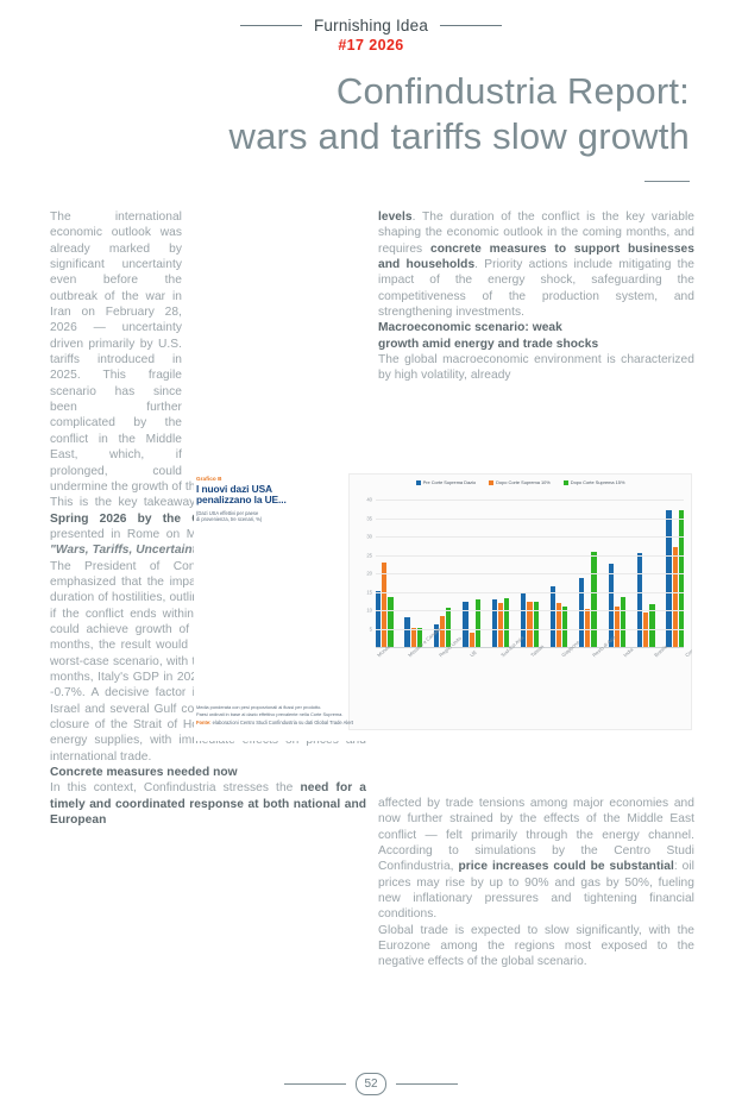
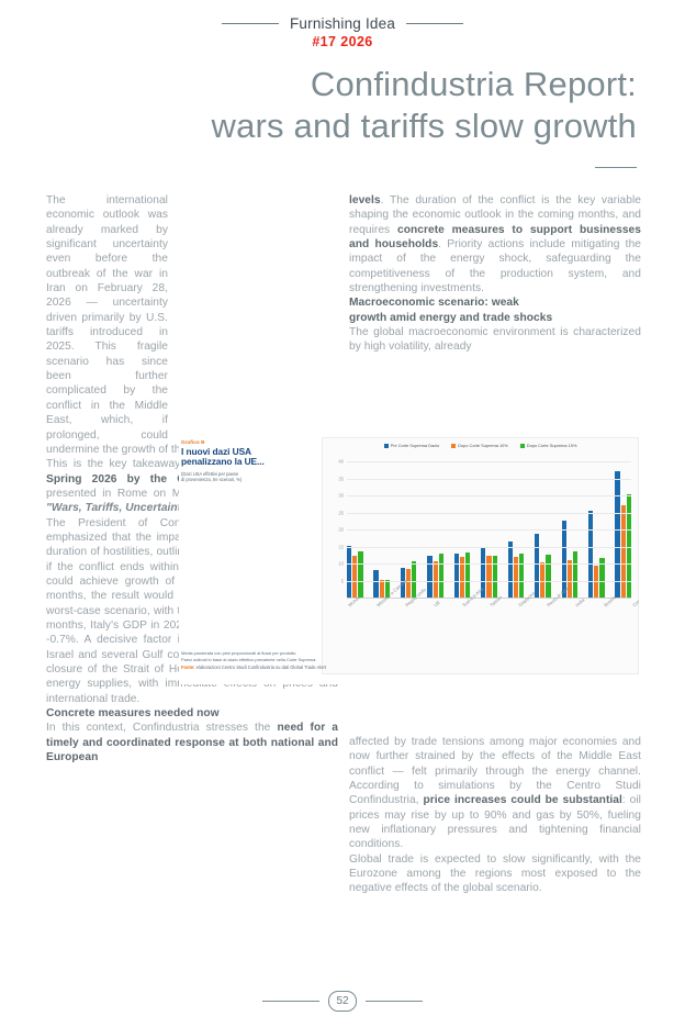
Dopo Corte Suprema 10%/Mondo: 23 -> 12
Pre Corte Suprema Dazio/Regno Unito: 6 -> 9
Dopo Corte Suprema 10%/UE: 4 -> 11
Dopo Corte Suprema 15%/Giappone: 11 -> 13
Dopo Corte Suprema 15%/Resto di Asia: 26 -> 13
Dopo Corte Suprema 15%/Cina: 37 -> 30
